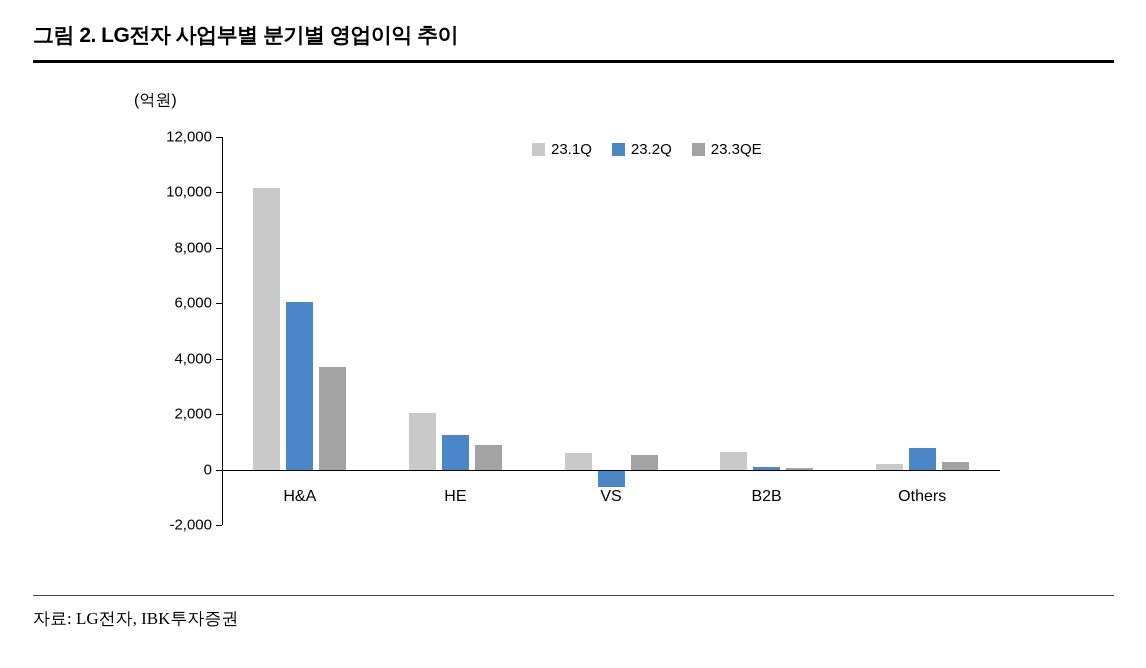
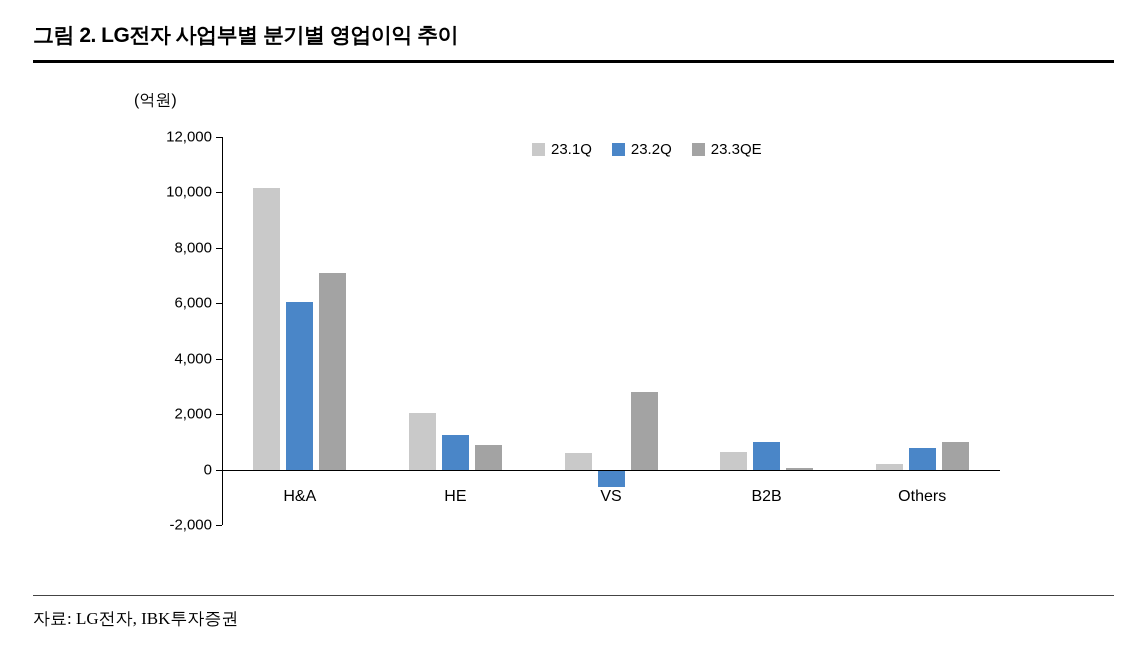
23.3QE/H&A: 3700 -> 7100
23.3QE/VS: 500 -> 2800
23.2Q/B2B: 100 -> 1000
23.3QE/Others: 300 -> 1000
